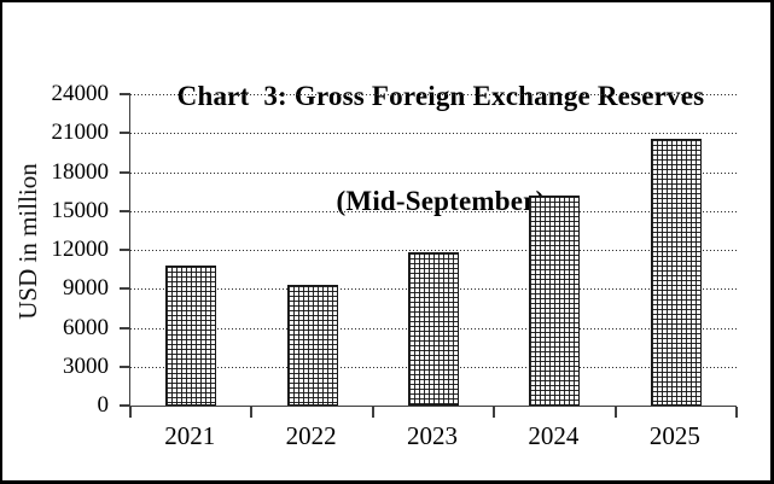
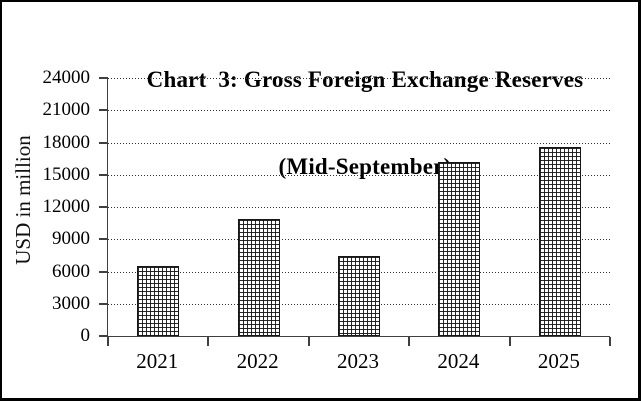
2021: 10800 -> 6500
2022: 9300 -> 10900
2023: 11800 -> 7400
2025: 20600 -> 17600
